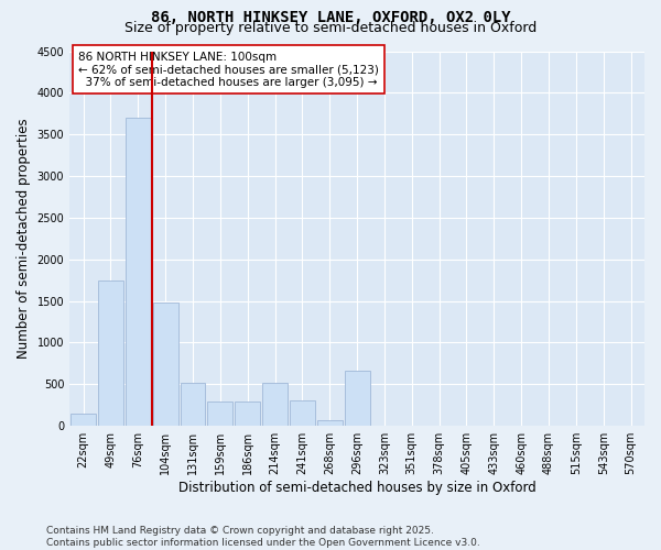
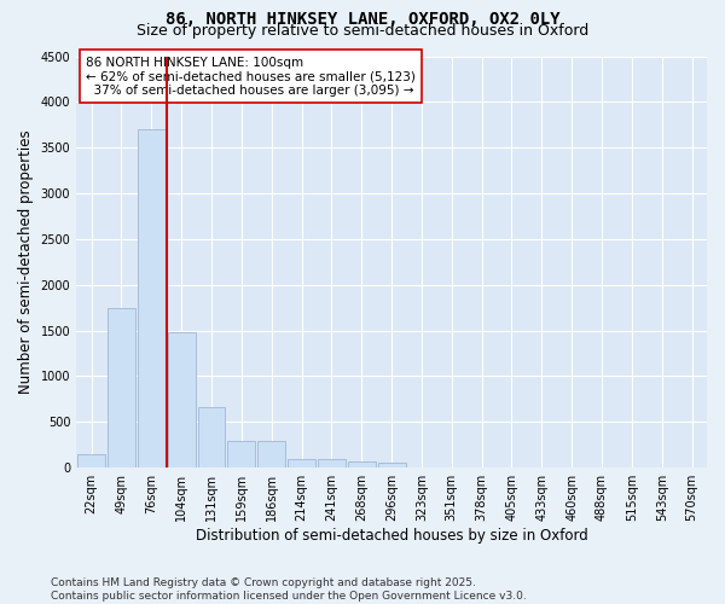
131sqm: 520 -> 660
214sqm: 520 -> 100
241sqm: 300 -> 100
296sqm: 660 -> 50
